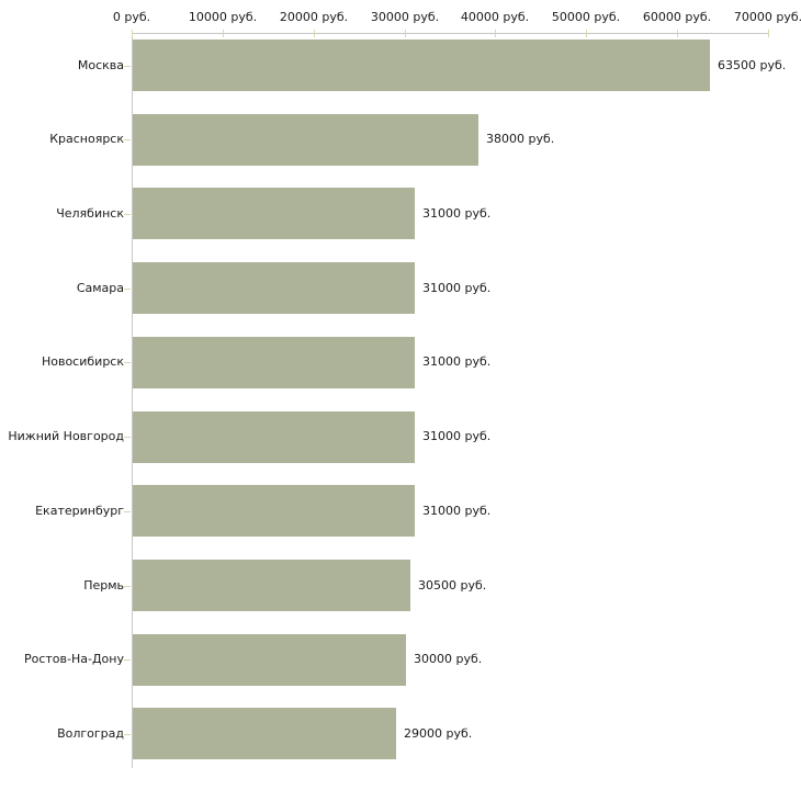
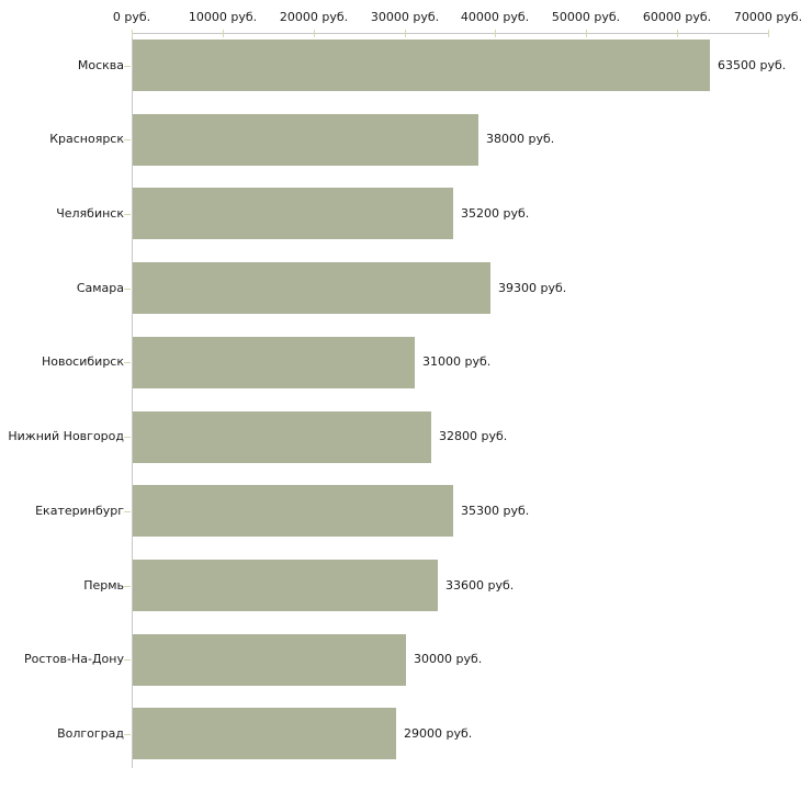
Челябинск: 31000 -> 35200
Самара: 31000 -> 39300
Нижний Новгород: 31000 -> 32800
Екатеринбург: 31000 -> 35300
Пермь: 30500 -> 33600
